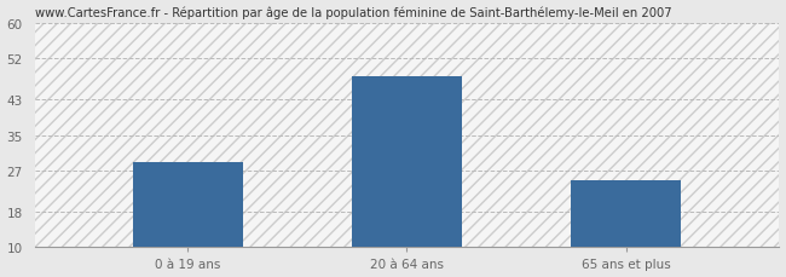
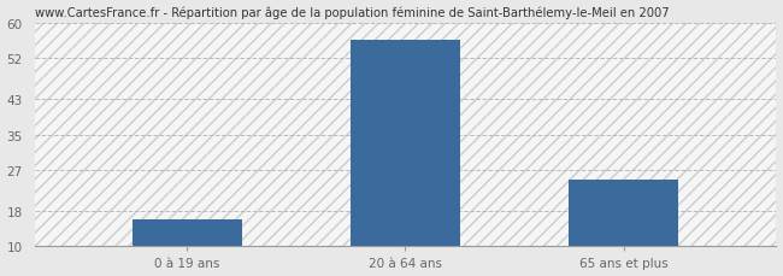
0 à 19 ans: 29 -> 16
20 à 64 ans: 48 -> 56
